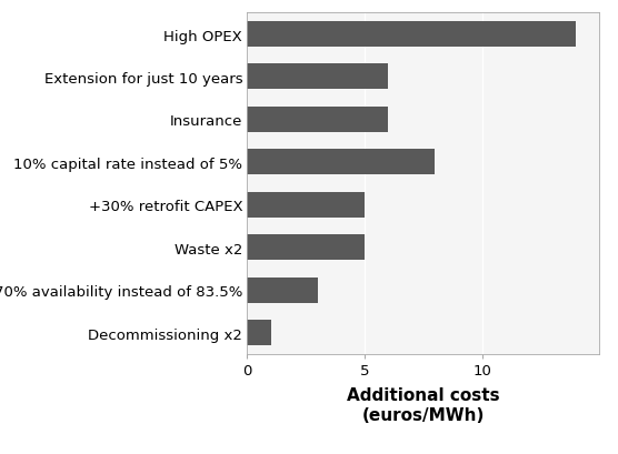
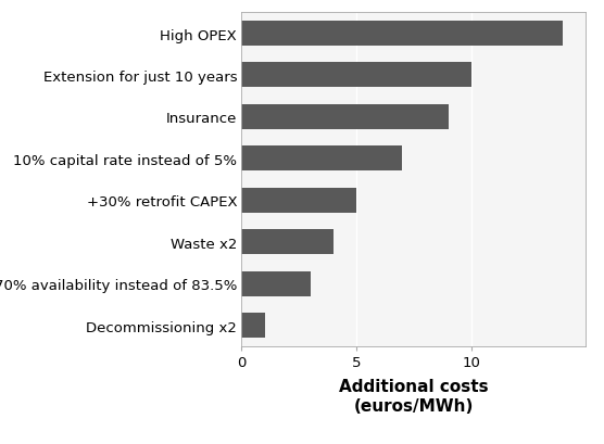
Extension for just 10 years: 6 -> 10
Insurance: 6 -> 9
10% capital rate instead of 5%: 8 -> 7
Waste x2: 5 -> 4
